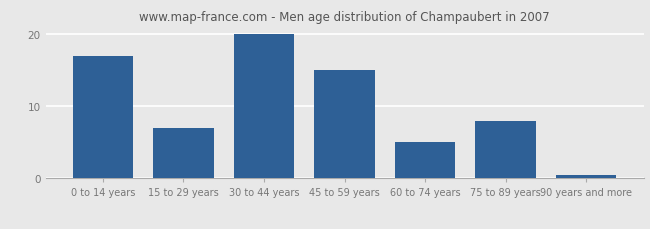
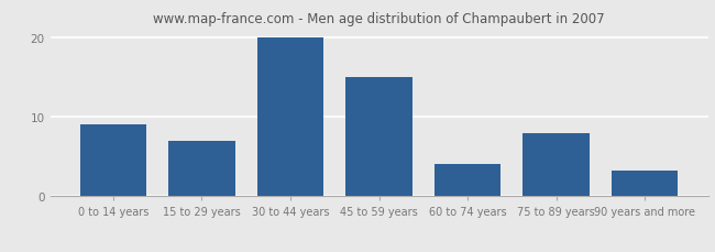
0 to 14 years: 17.0 -> 9.0
60 to 74 years: 5.0 -> 4.0
90 years and more: 0.5 -> 3.2
